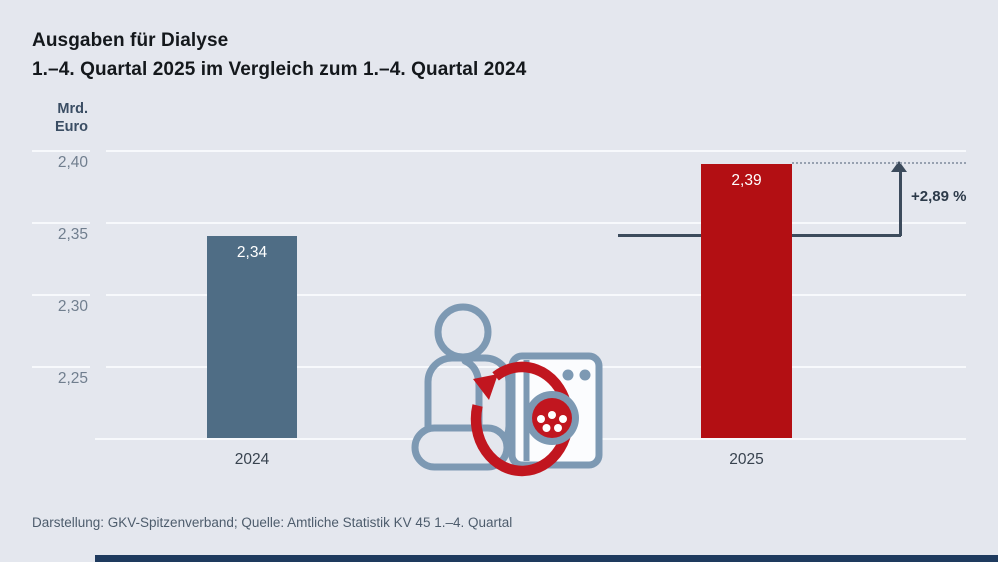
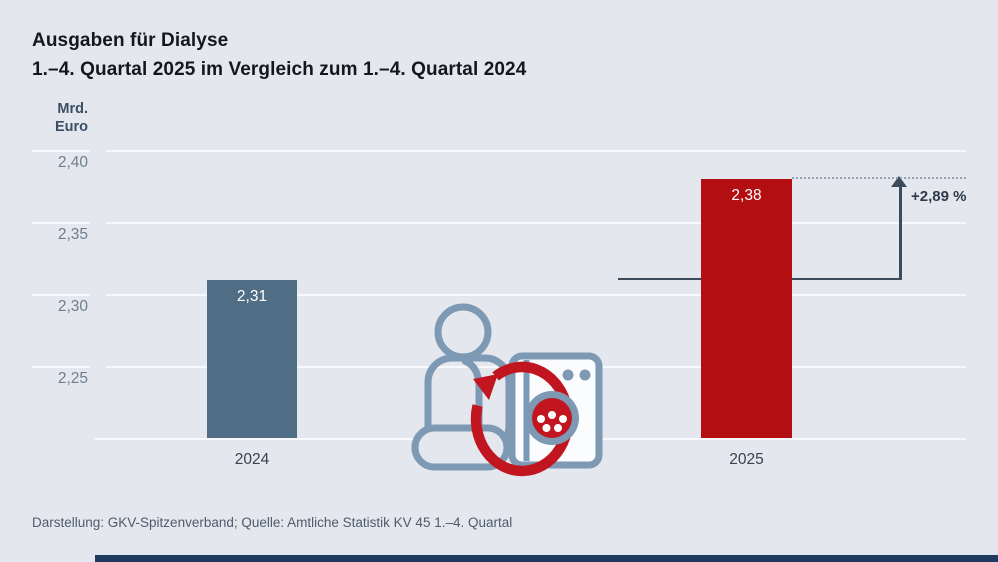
2024: 2,34 -> 2,31
2025: 2,39 -> 2,38
